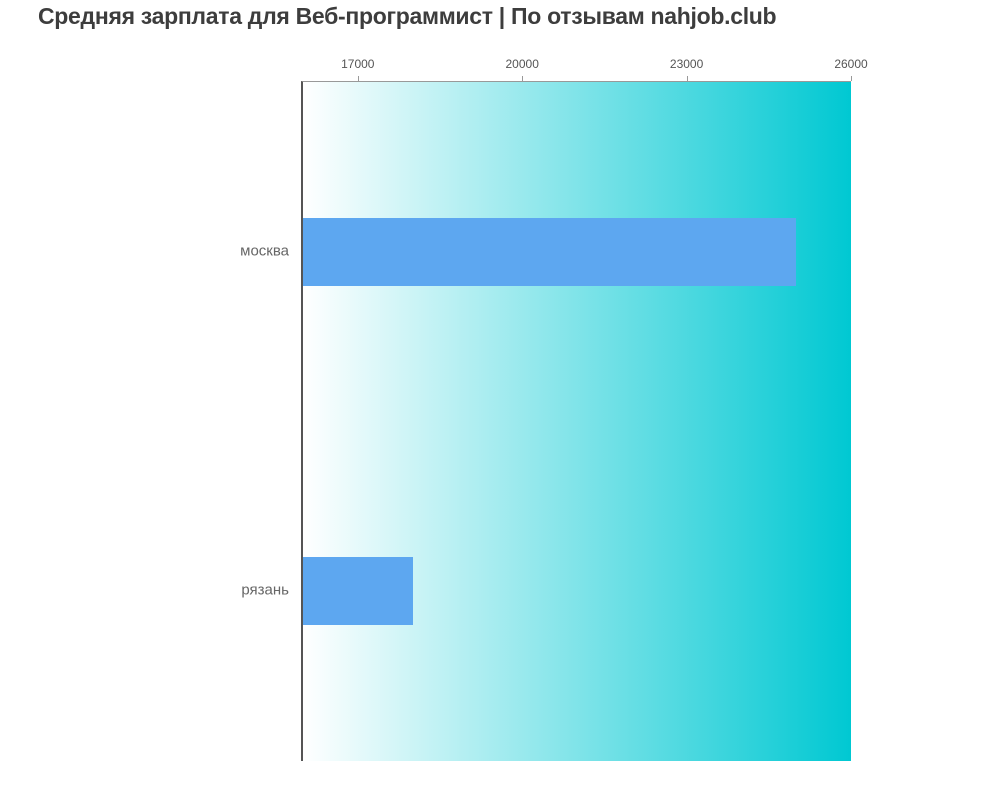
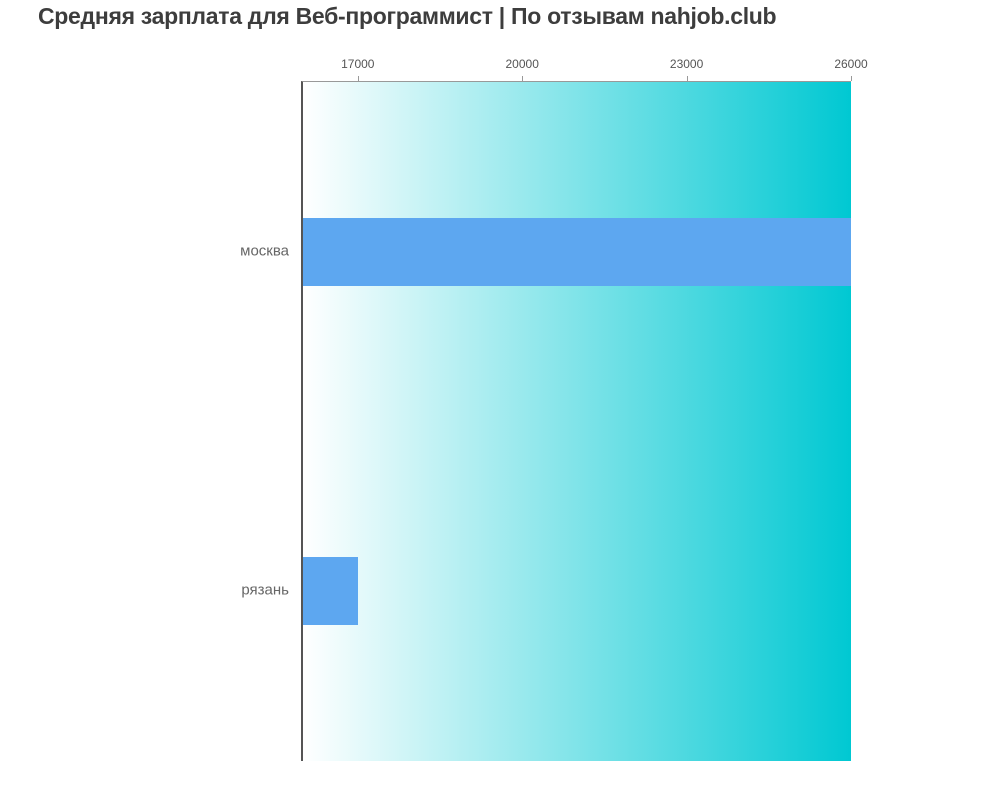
москва: 25000 -> 26000
рязань: 18000 -> 17000
